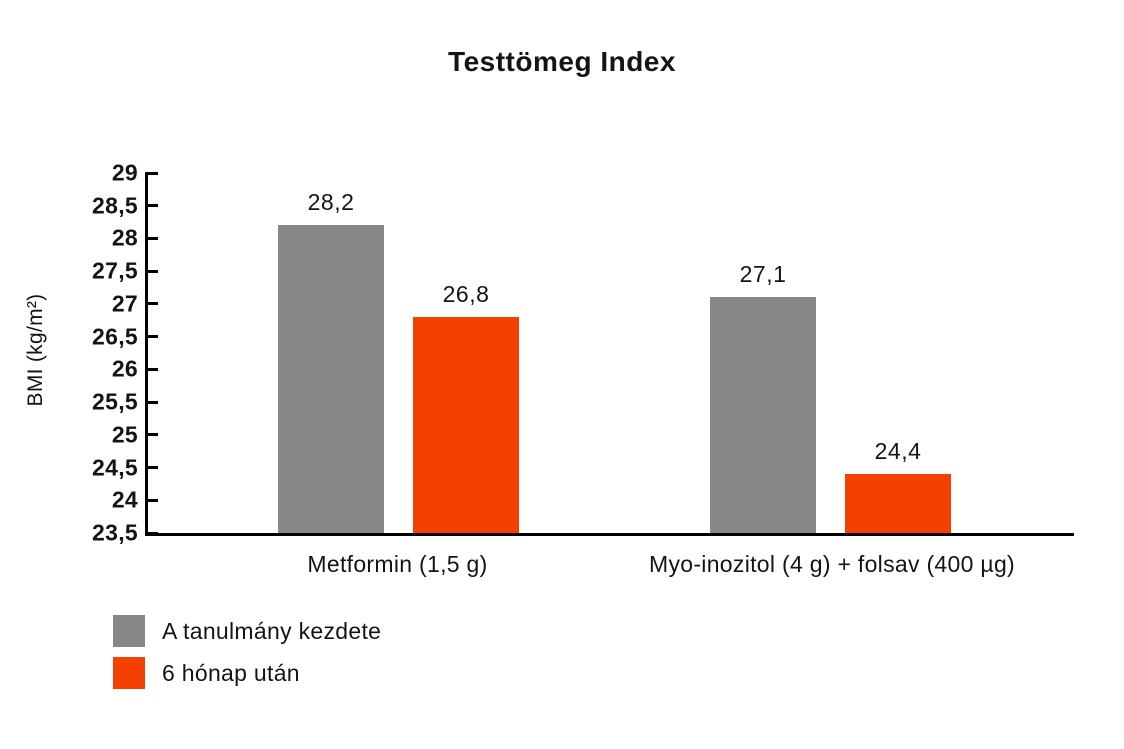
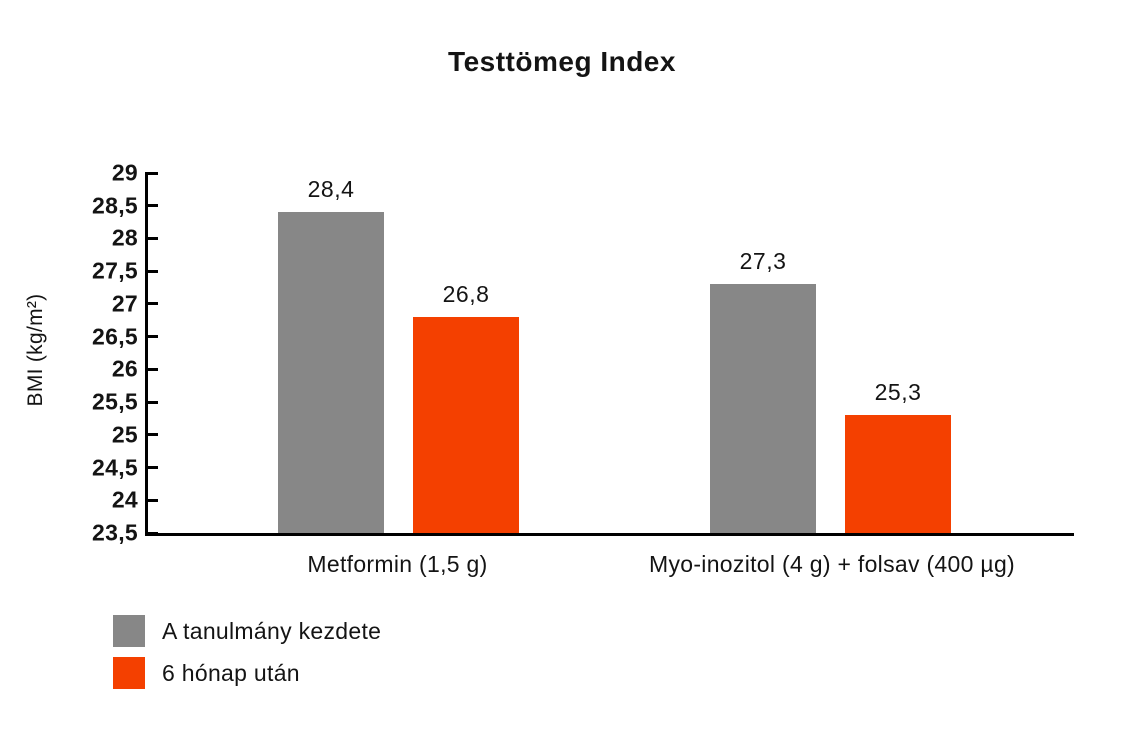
A tanulmány kezdete/Metformin (1,5 g): 28,2 -> 28,4
A tanulmány kezdete/Myo-inozitol (4 g) + folsav (400 µg): 27,1 -> 27,3
6 hónap után/Myo-inozitol (4 g) + folsav (400 µg): 24,4 -> 25,3
